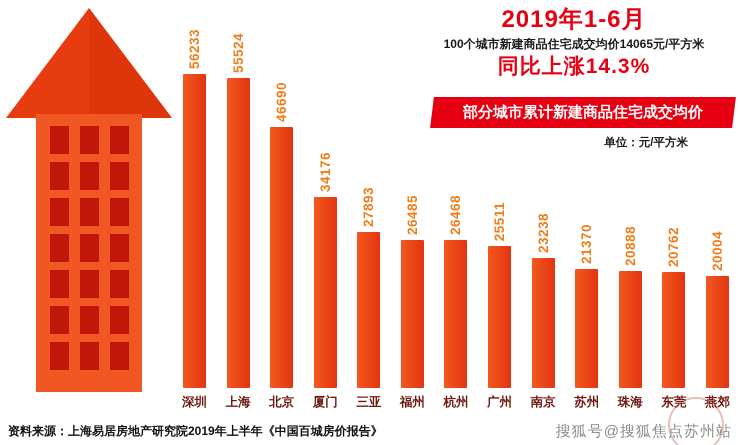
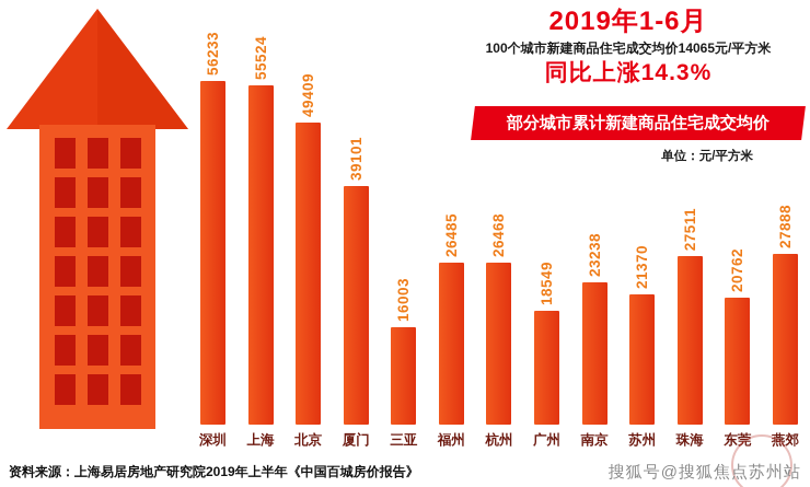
北京: 46690 -> 49409
厦门: 34176 -> 39101
三亚: 27893 -> 16003
广州: 25511 -> 18549
珠海: 20888 -> 27511
燕郊: 20004 -> 27888
